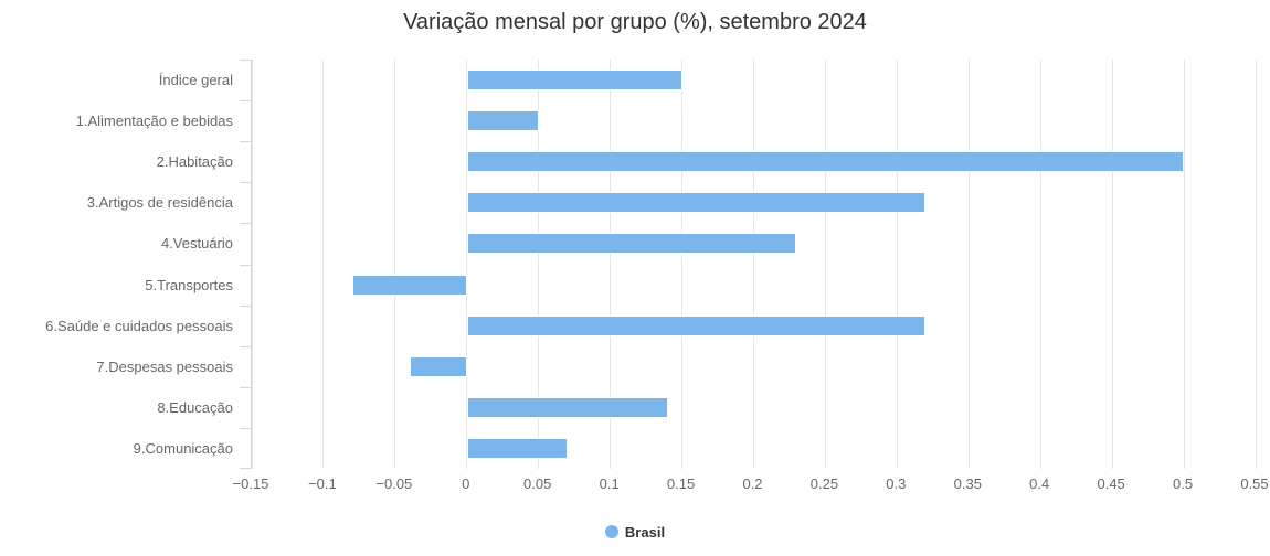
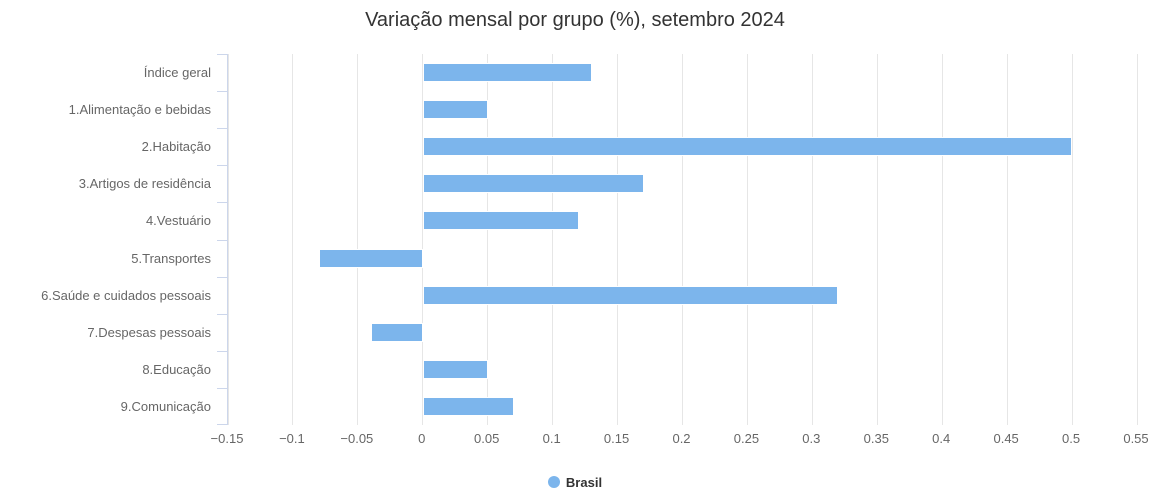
Índice geral: 0.15 -> 0.13
3.Artigos de residência: 0.32 -> 0.17
4.Vestuário: 0.23 -> 0.12
8.Educação: 0.14 -> 0.05
